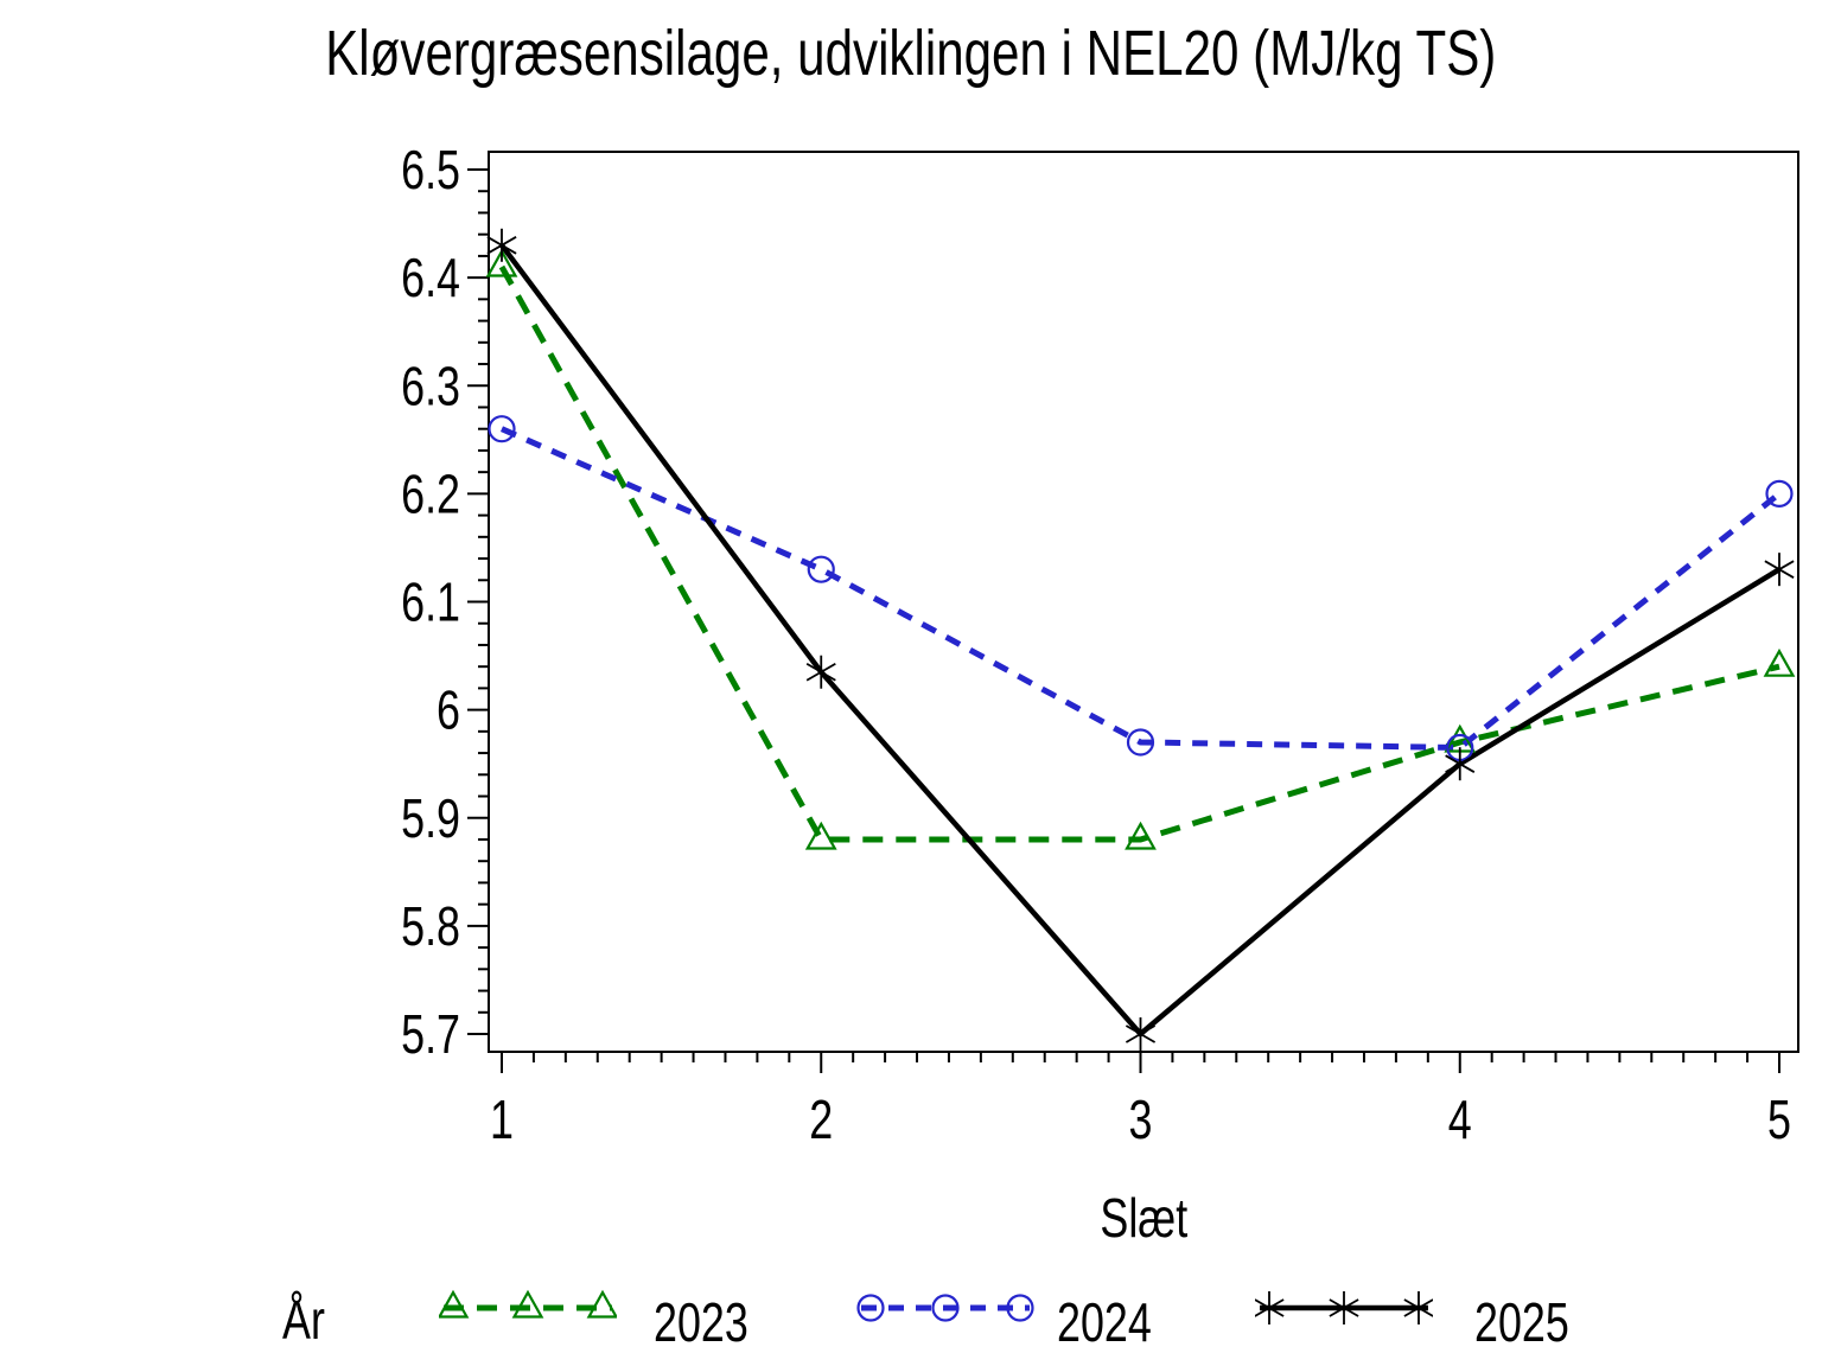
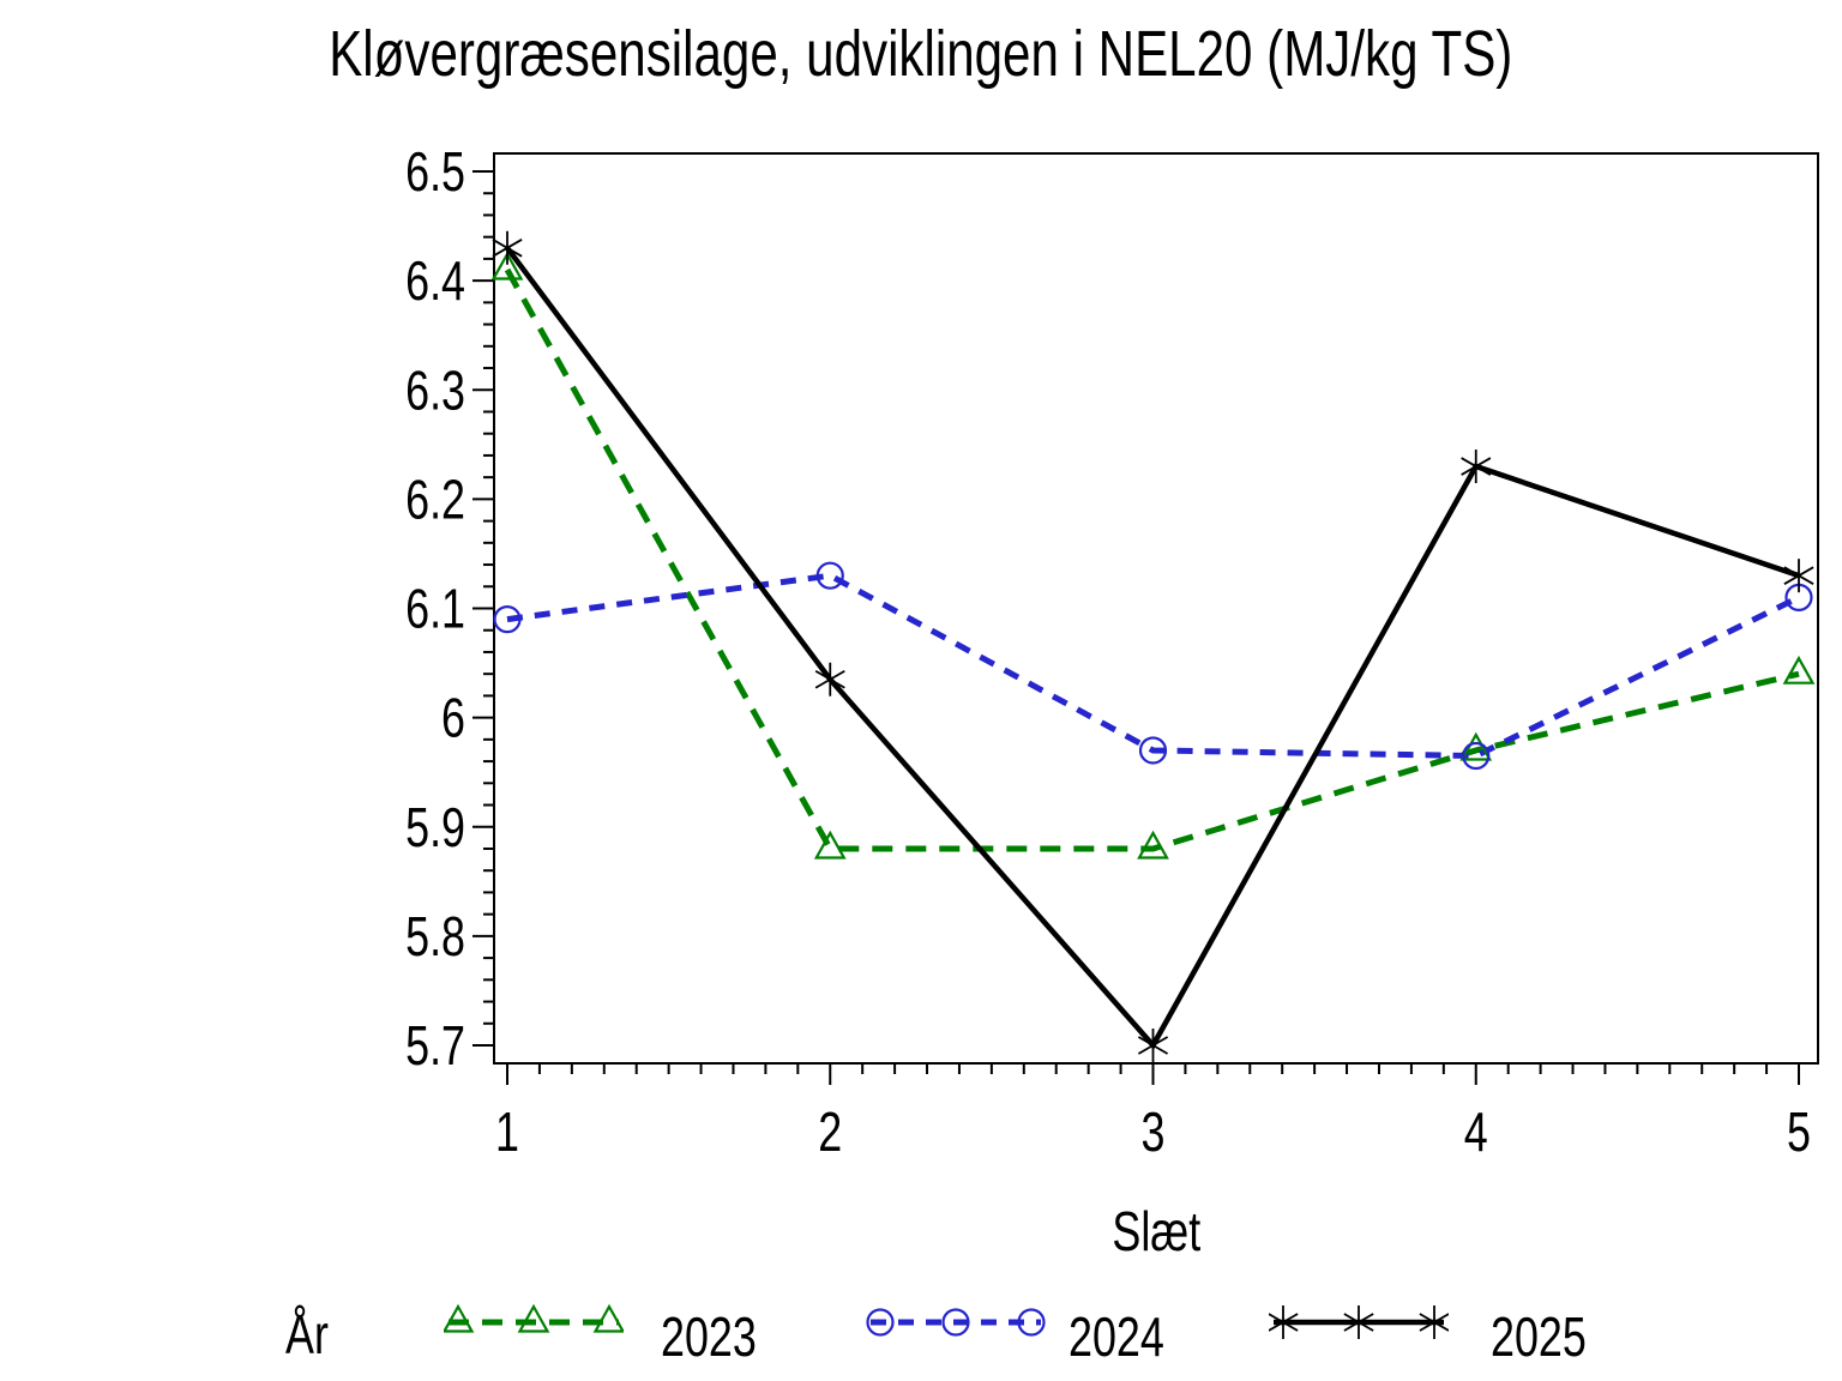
2024/1: 6.26 -> 6.09
2025/4: 5.95 -> 6.23
2024/5: 6.20 -> 6.11
